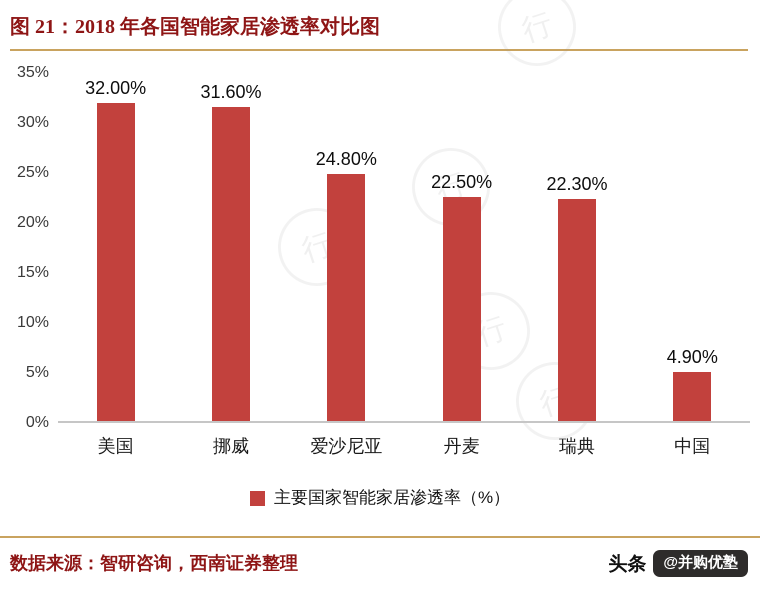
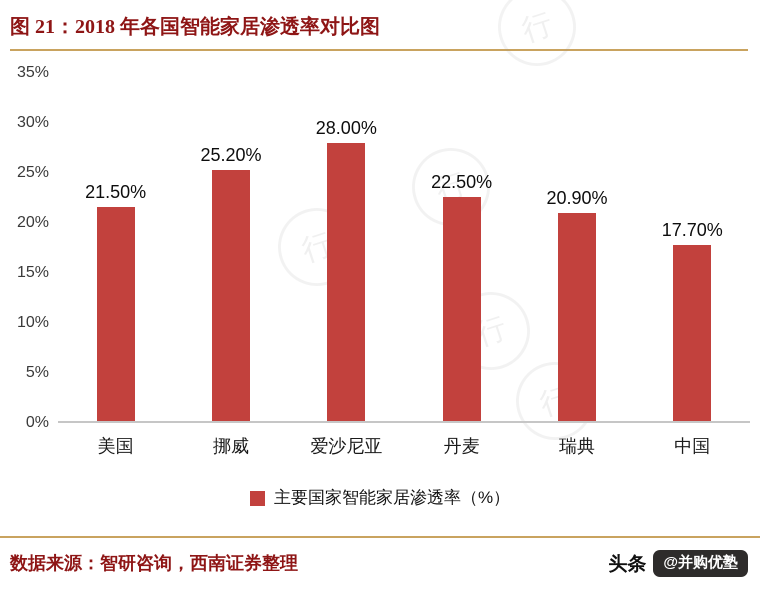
美国: 32.00% -> 21.50%
挪威: 31.60% -> 25.20%
爱沙尼亚: 24.80% -> 28.00%
瑞典: 22.30% -> 20.90%
中国: 4.90% -> 17.70%
